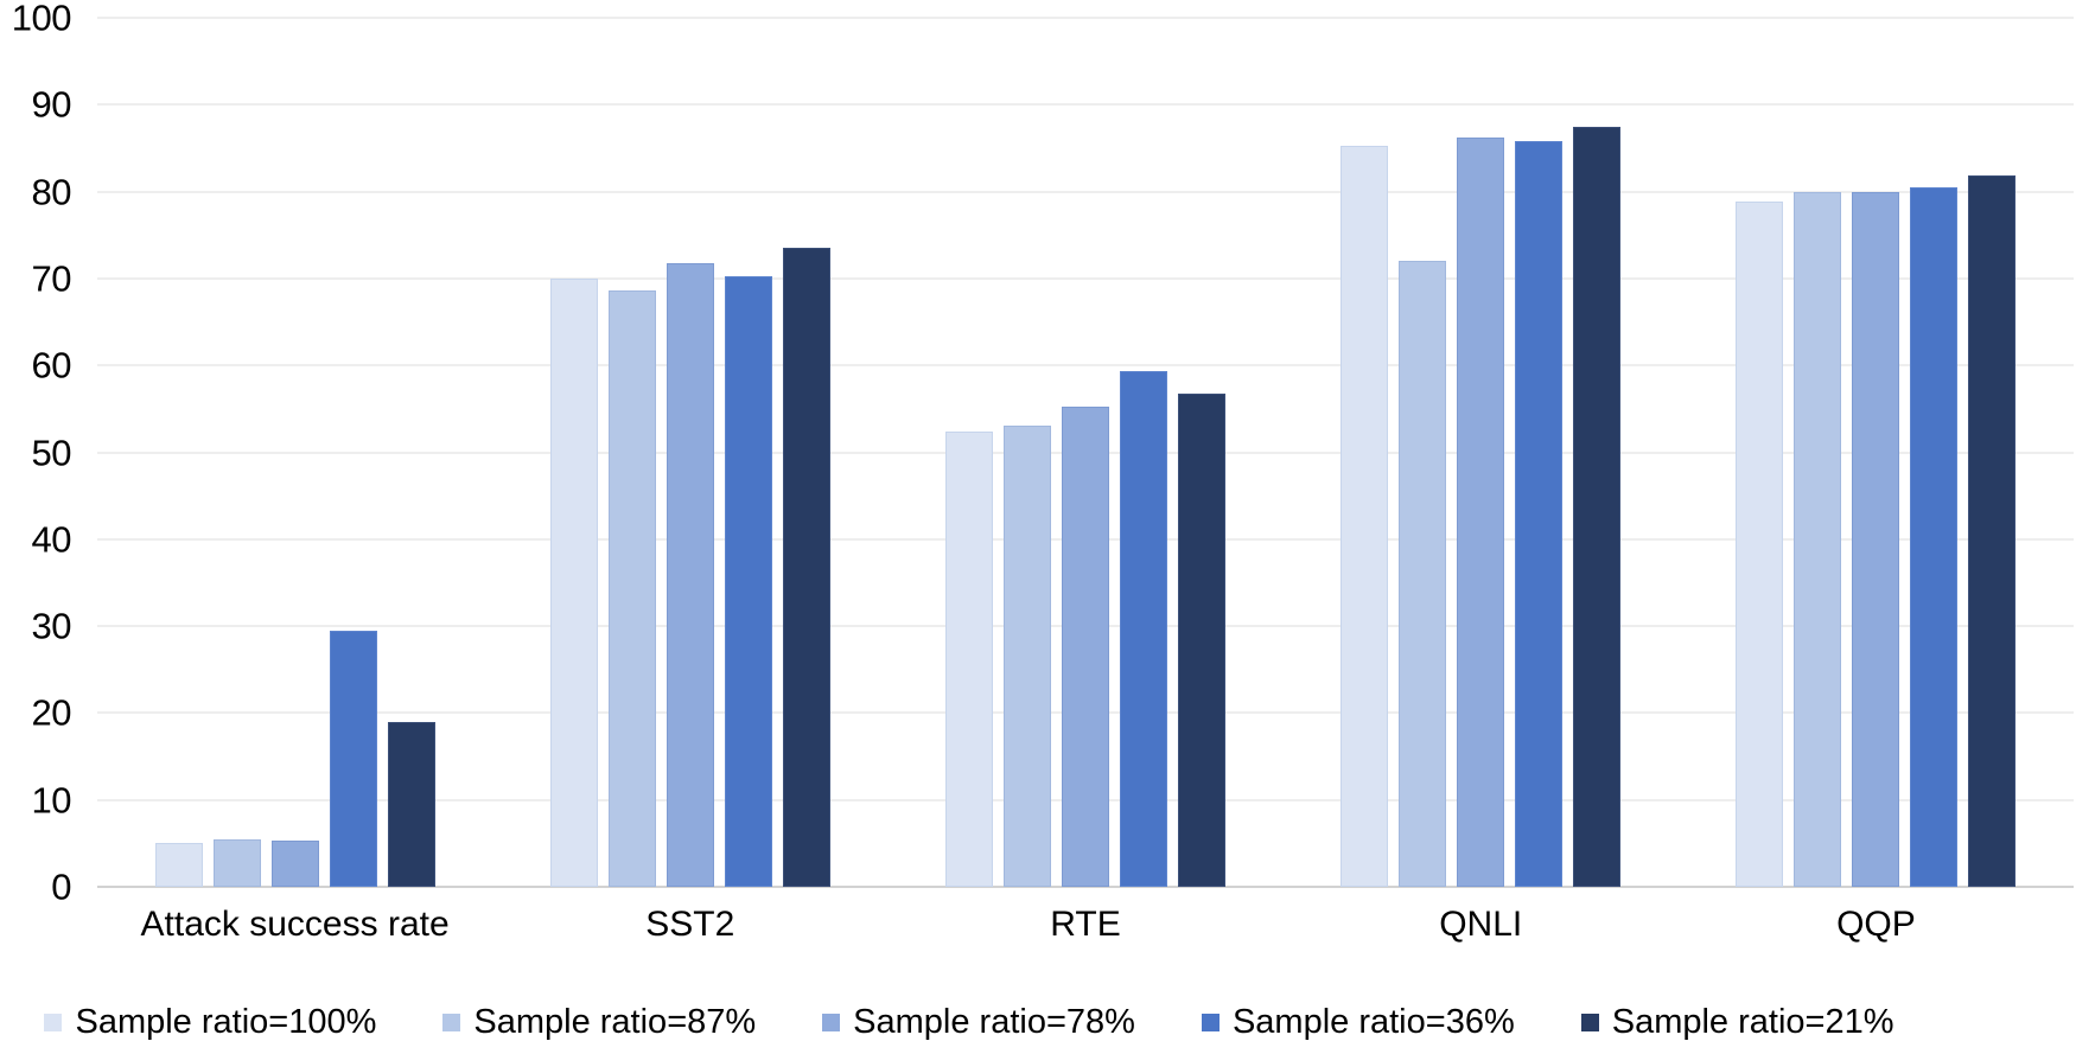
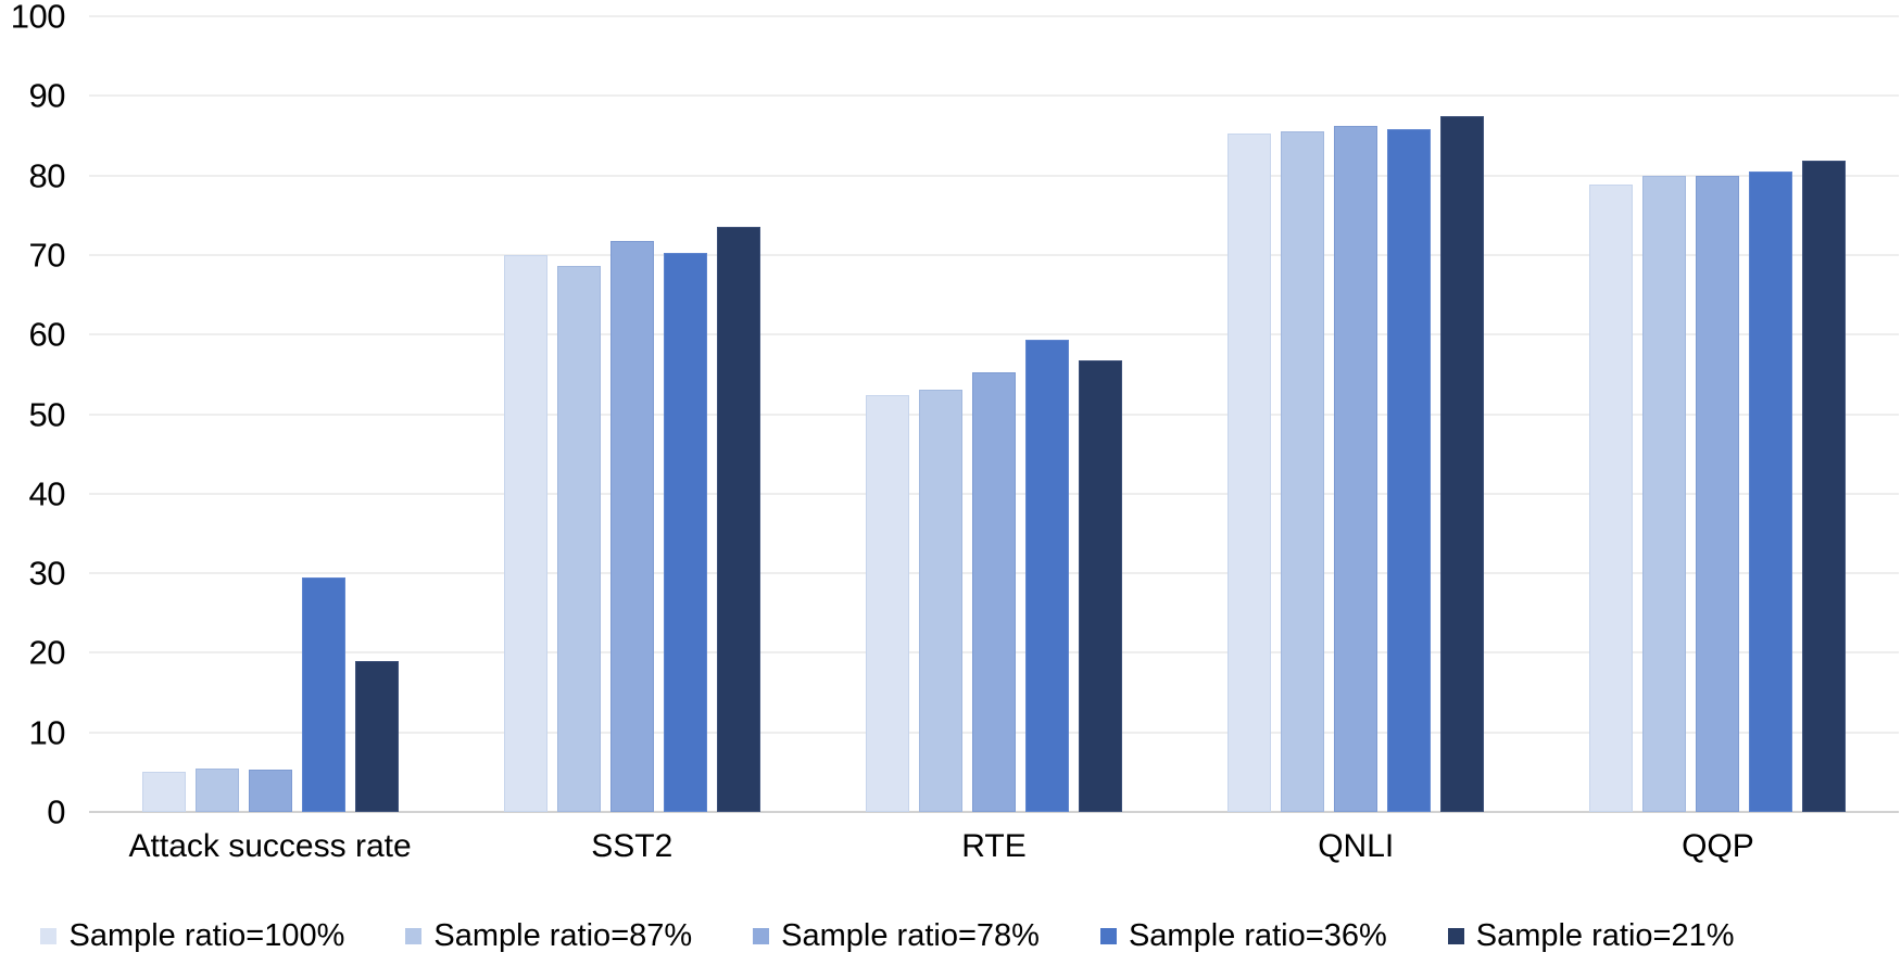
Sample ratio=87%/QNLI: 72 -> 86
